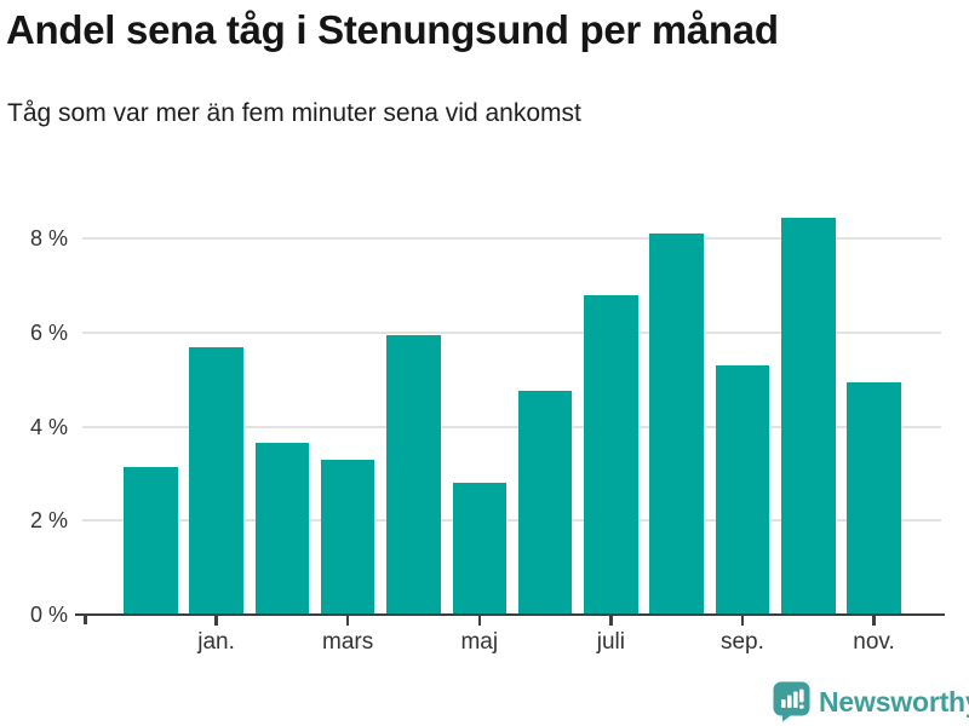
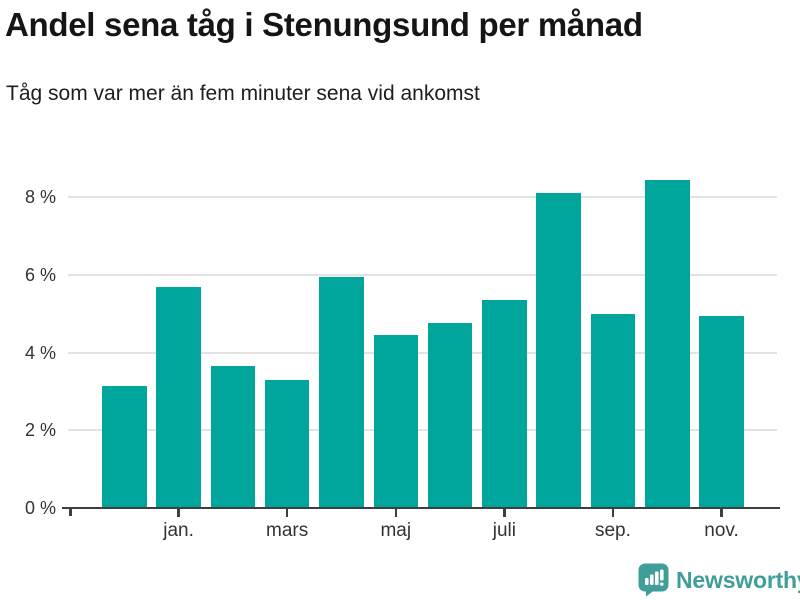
maj: 2.8% -> 4.5%
juli: 6.8% -> 5.3%
sep.: 5.3% -> 5.0%
